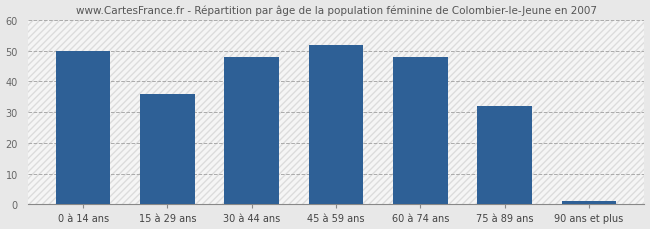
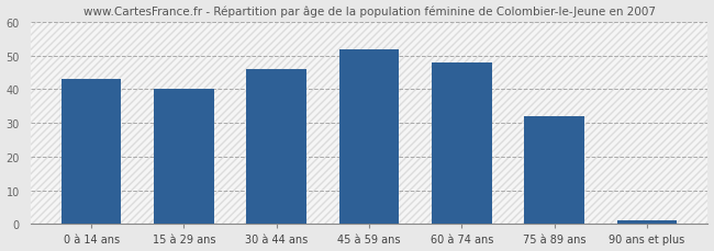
0 à 14 ans: 50 -> 43
15 à 29 ans: 36 -> 40
30 à 44 ans: 48 -> 46
